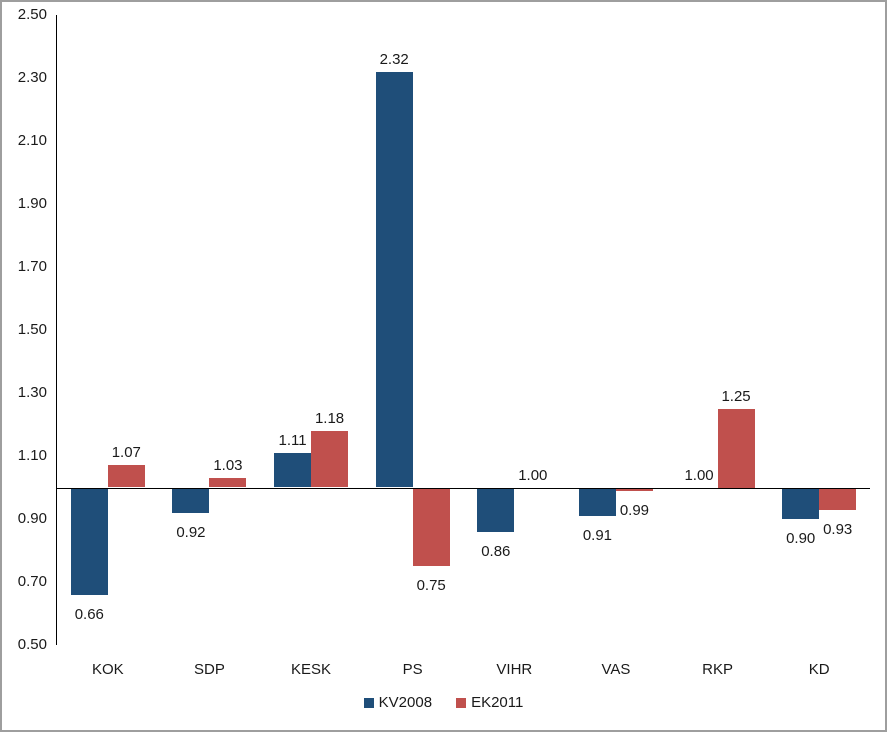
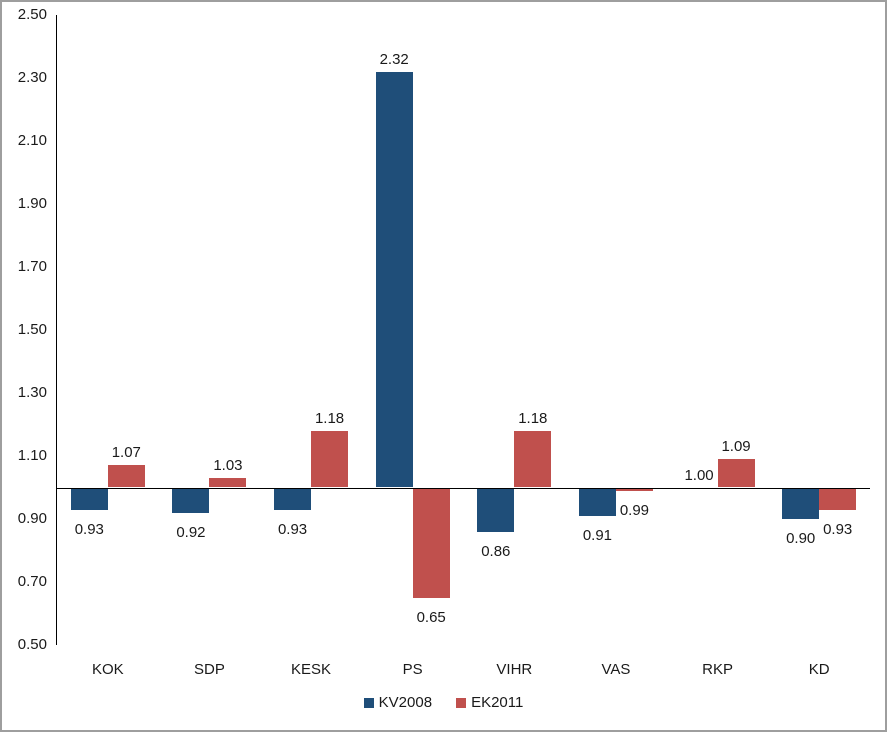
KV2008/KOK: 0.66 -> 0.93
KV2008/KESK: 1.11 -> 0.93
EK2011/PS: 0.75 -> 0.65
EK2011/VIHR: 1.00 -> 1.18
EK2011/RKP: 1.25 -> 1.09
